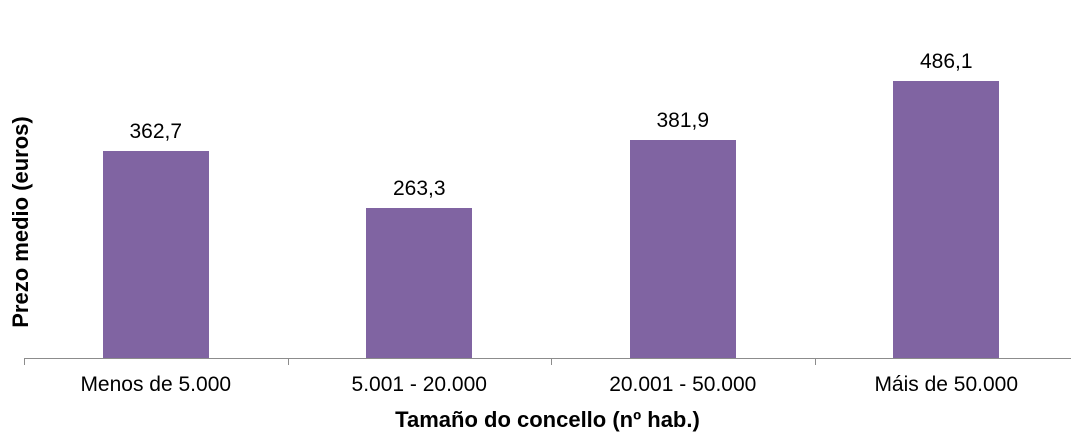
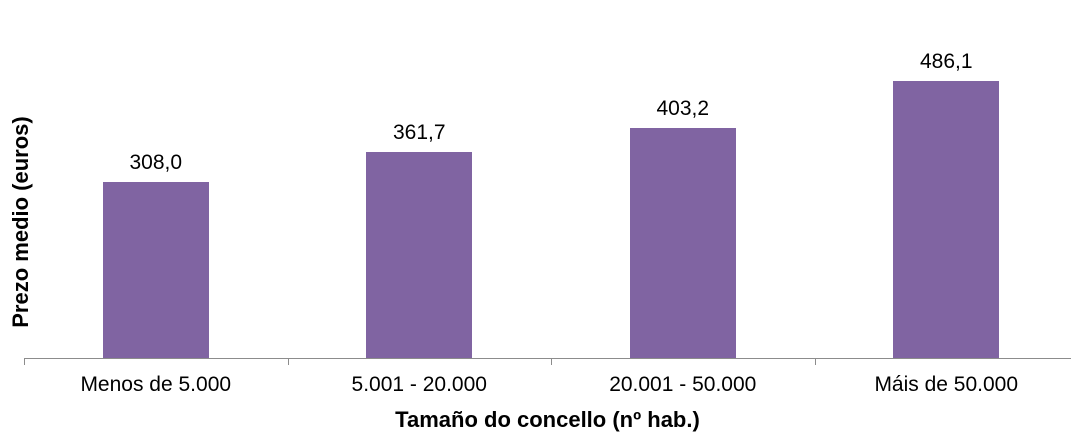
Menos de 5.000: 362,7 -> 308,0
5.001 - 20.000: 263,3 -> 361,7
20.001 - 50.000: 381,9 -> 403,2
